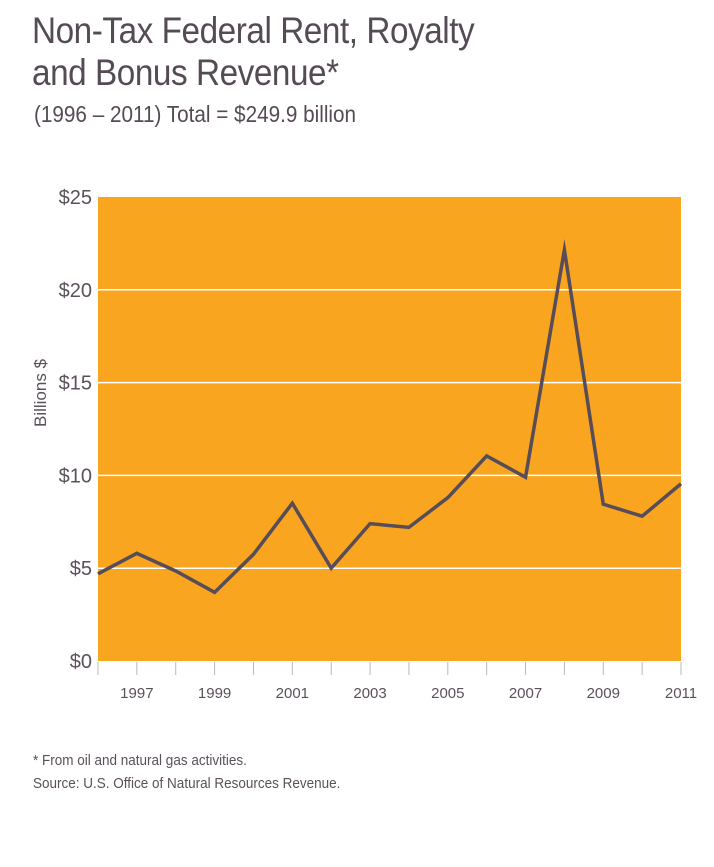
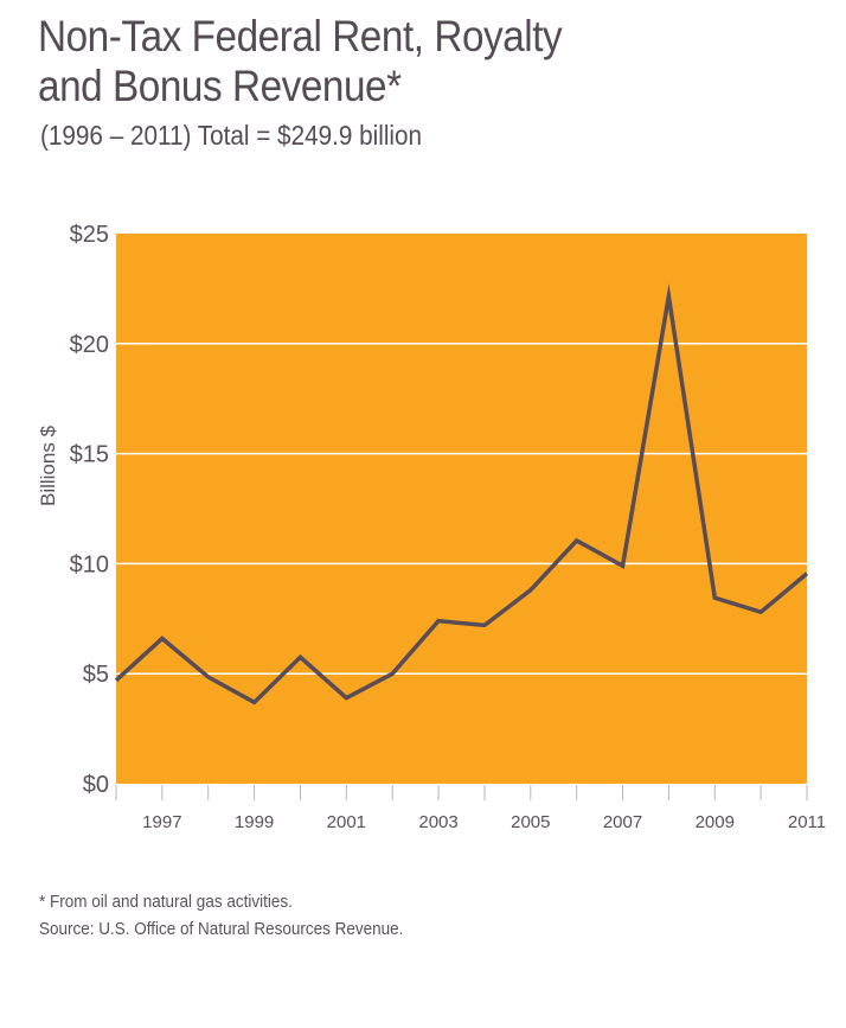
1997: $5.8 -> $6.6
2001: $8.5 -> $3.9
